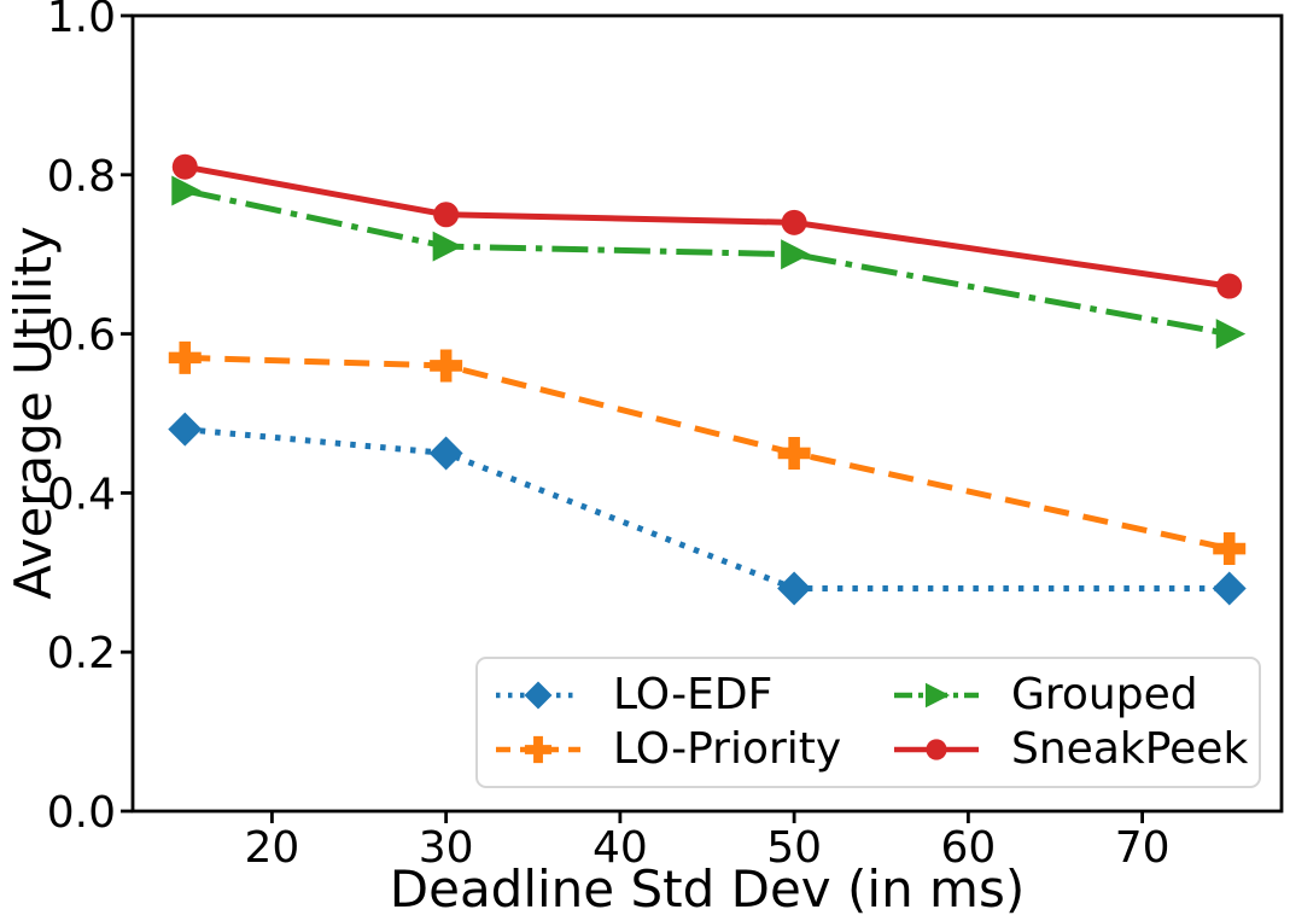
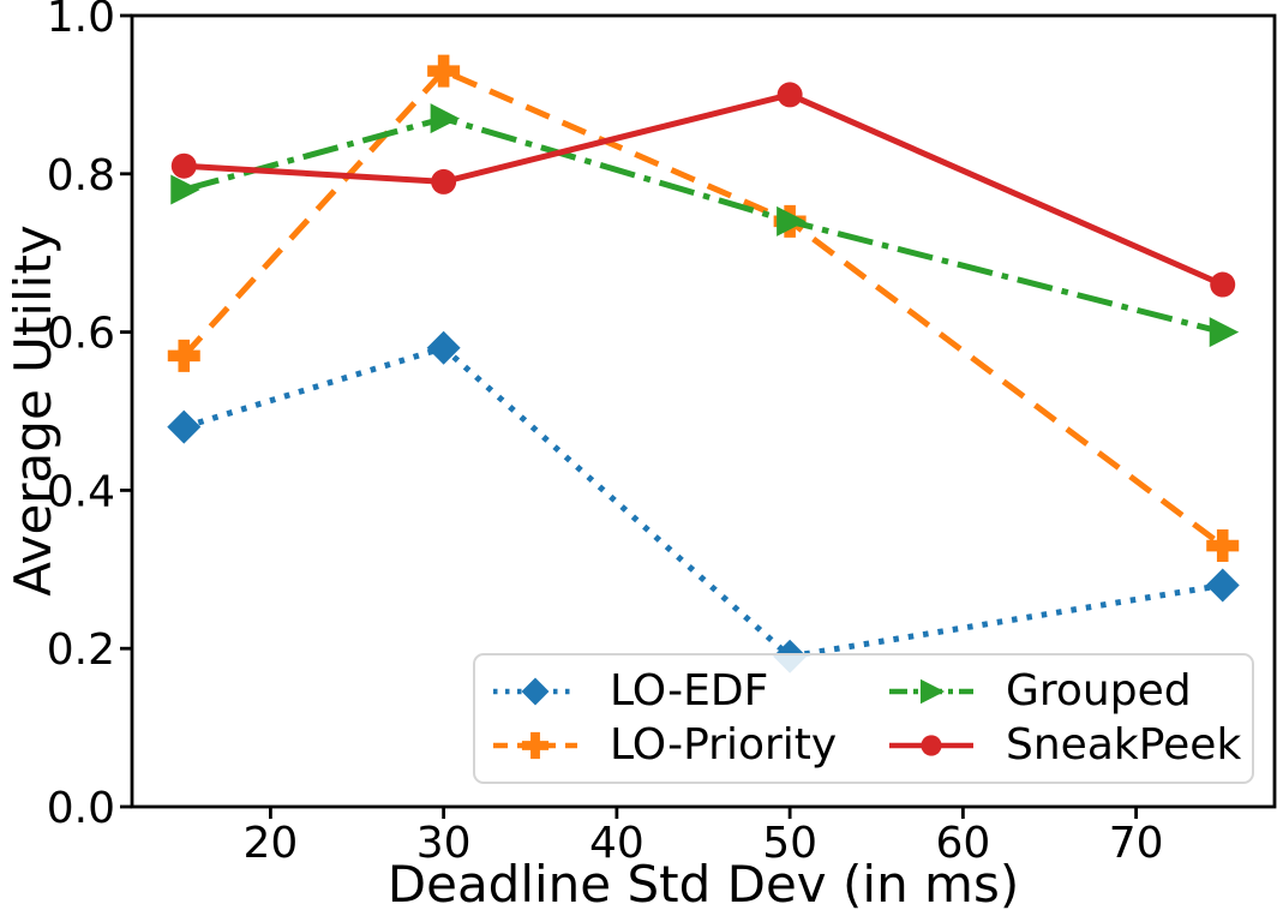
LO-EDF/30: 0.45 -> 0.58
LO-Priority/30: 0.56 -> 0.93
Grouped/30: 0.71 -> 0.87
SneakPeek/30: 0.75 -> 0.79
LO-EDF/50: 0.28 -> 0.19
LO-Priority/50: 0.45 -> 0.74
Grouped/50: 0.70 -> 0.74
SneakPeek/50: 0.74 -> 0.90
